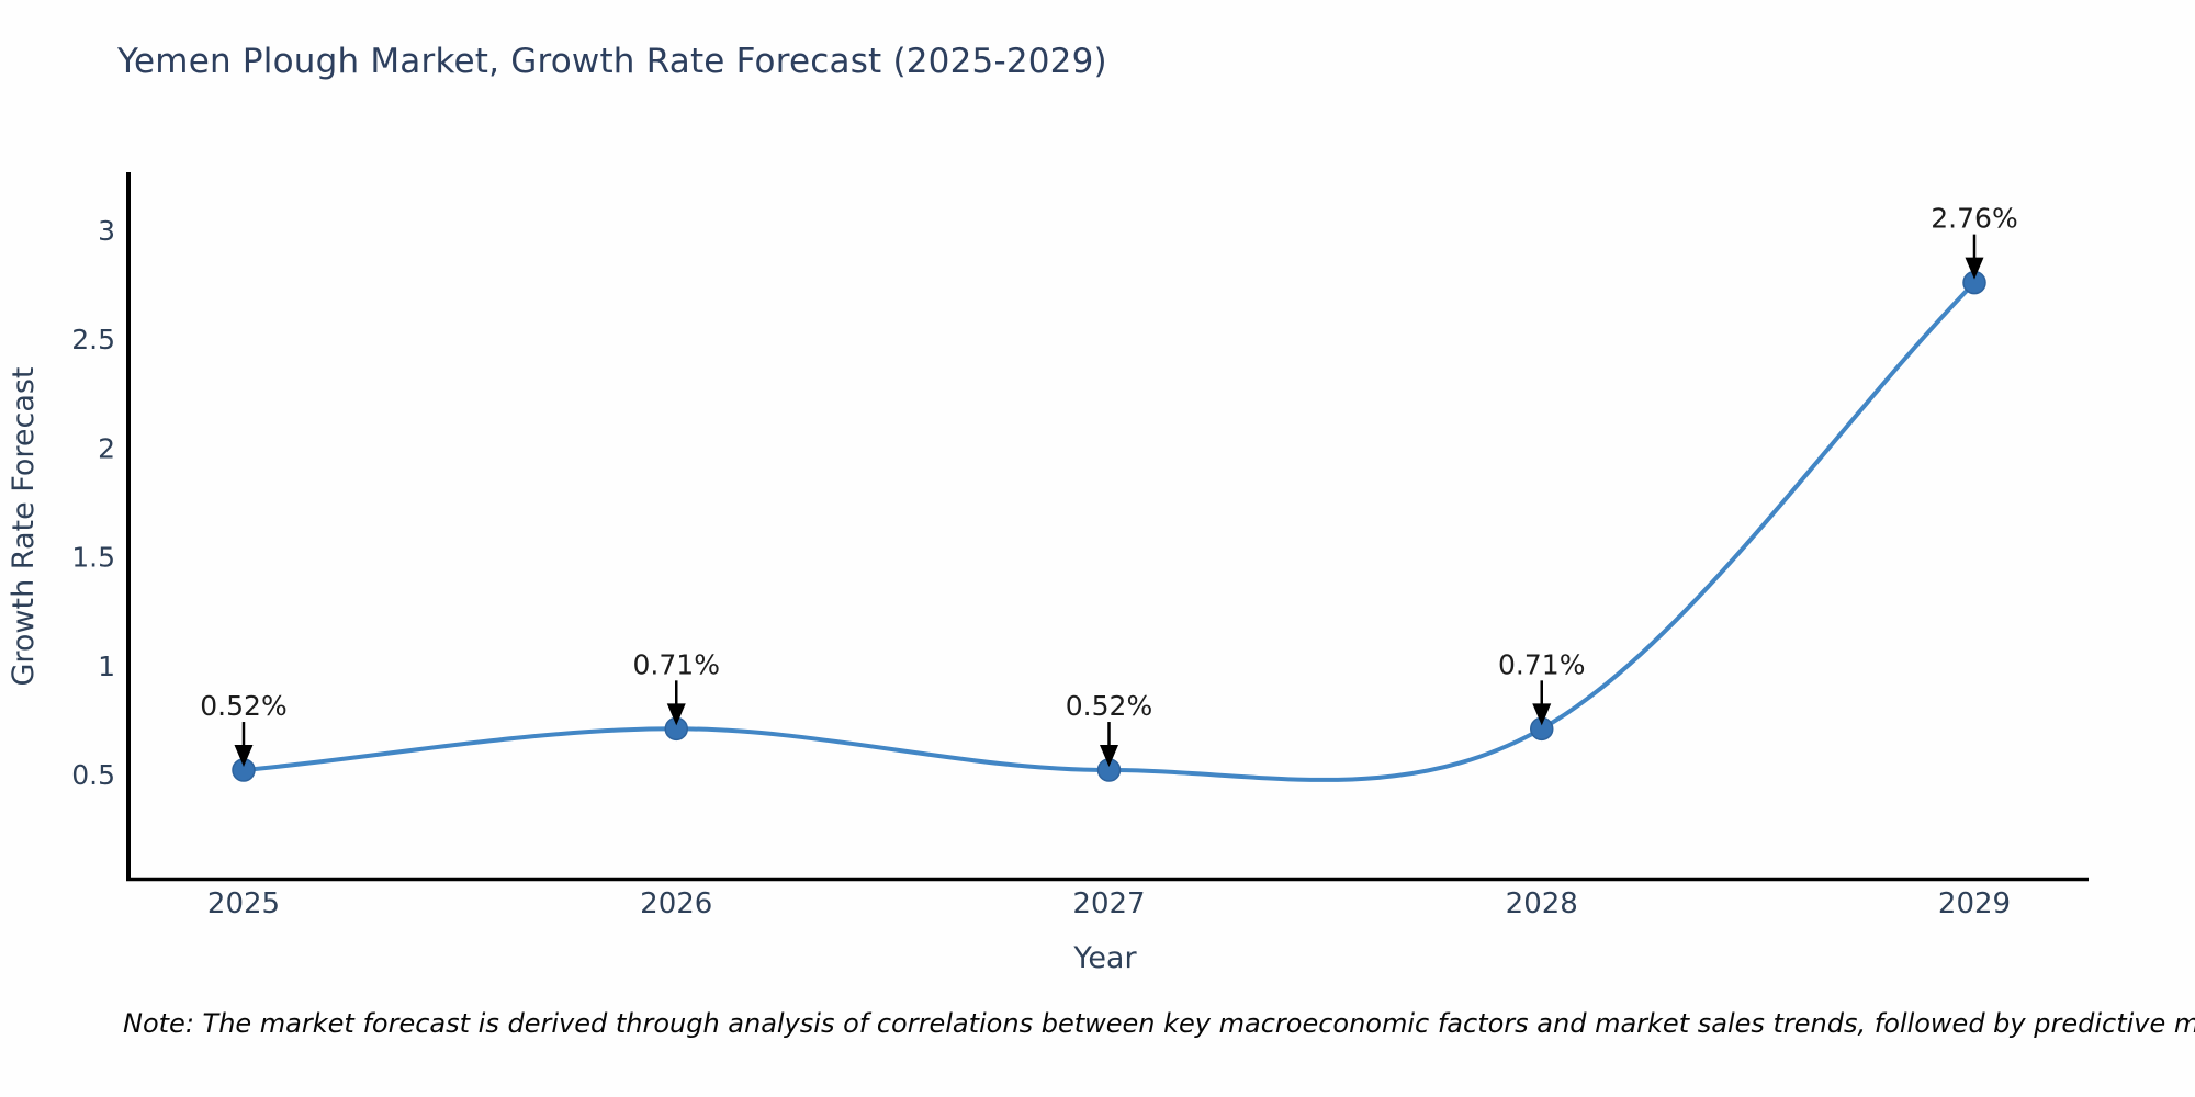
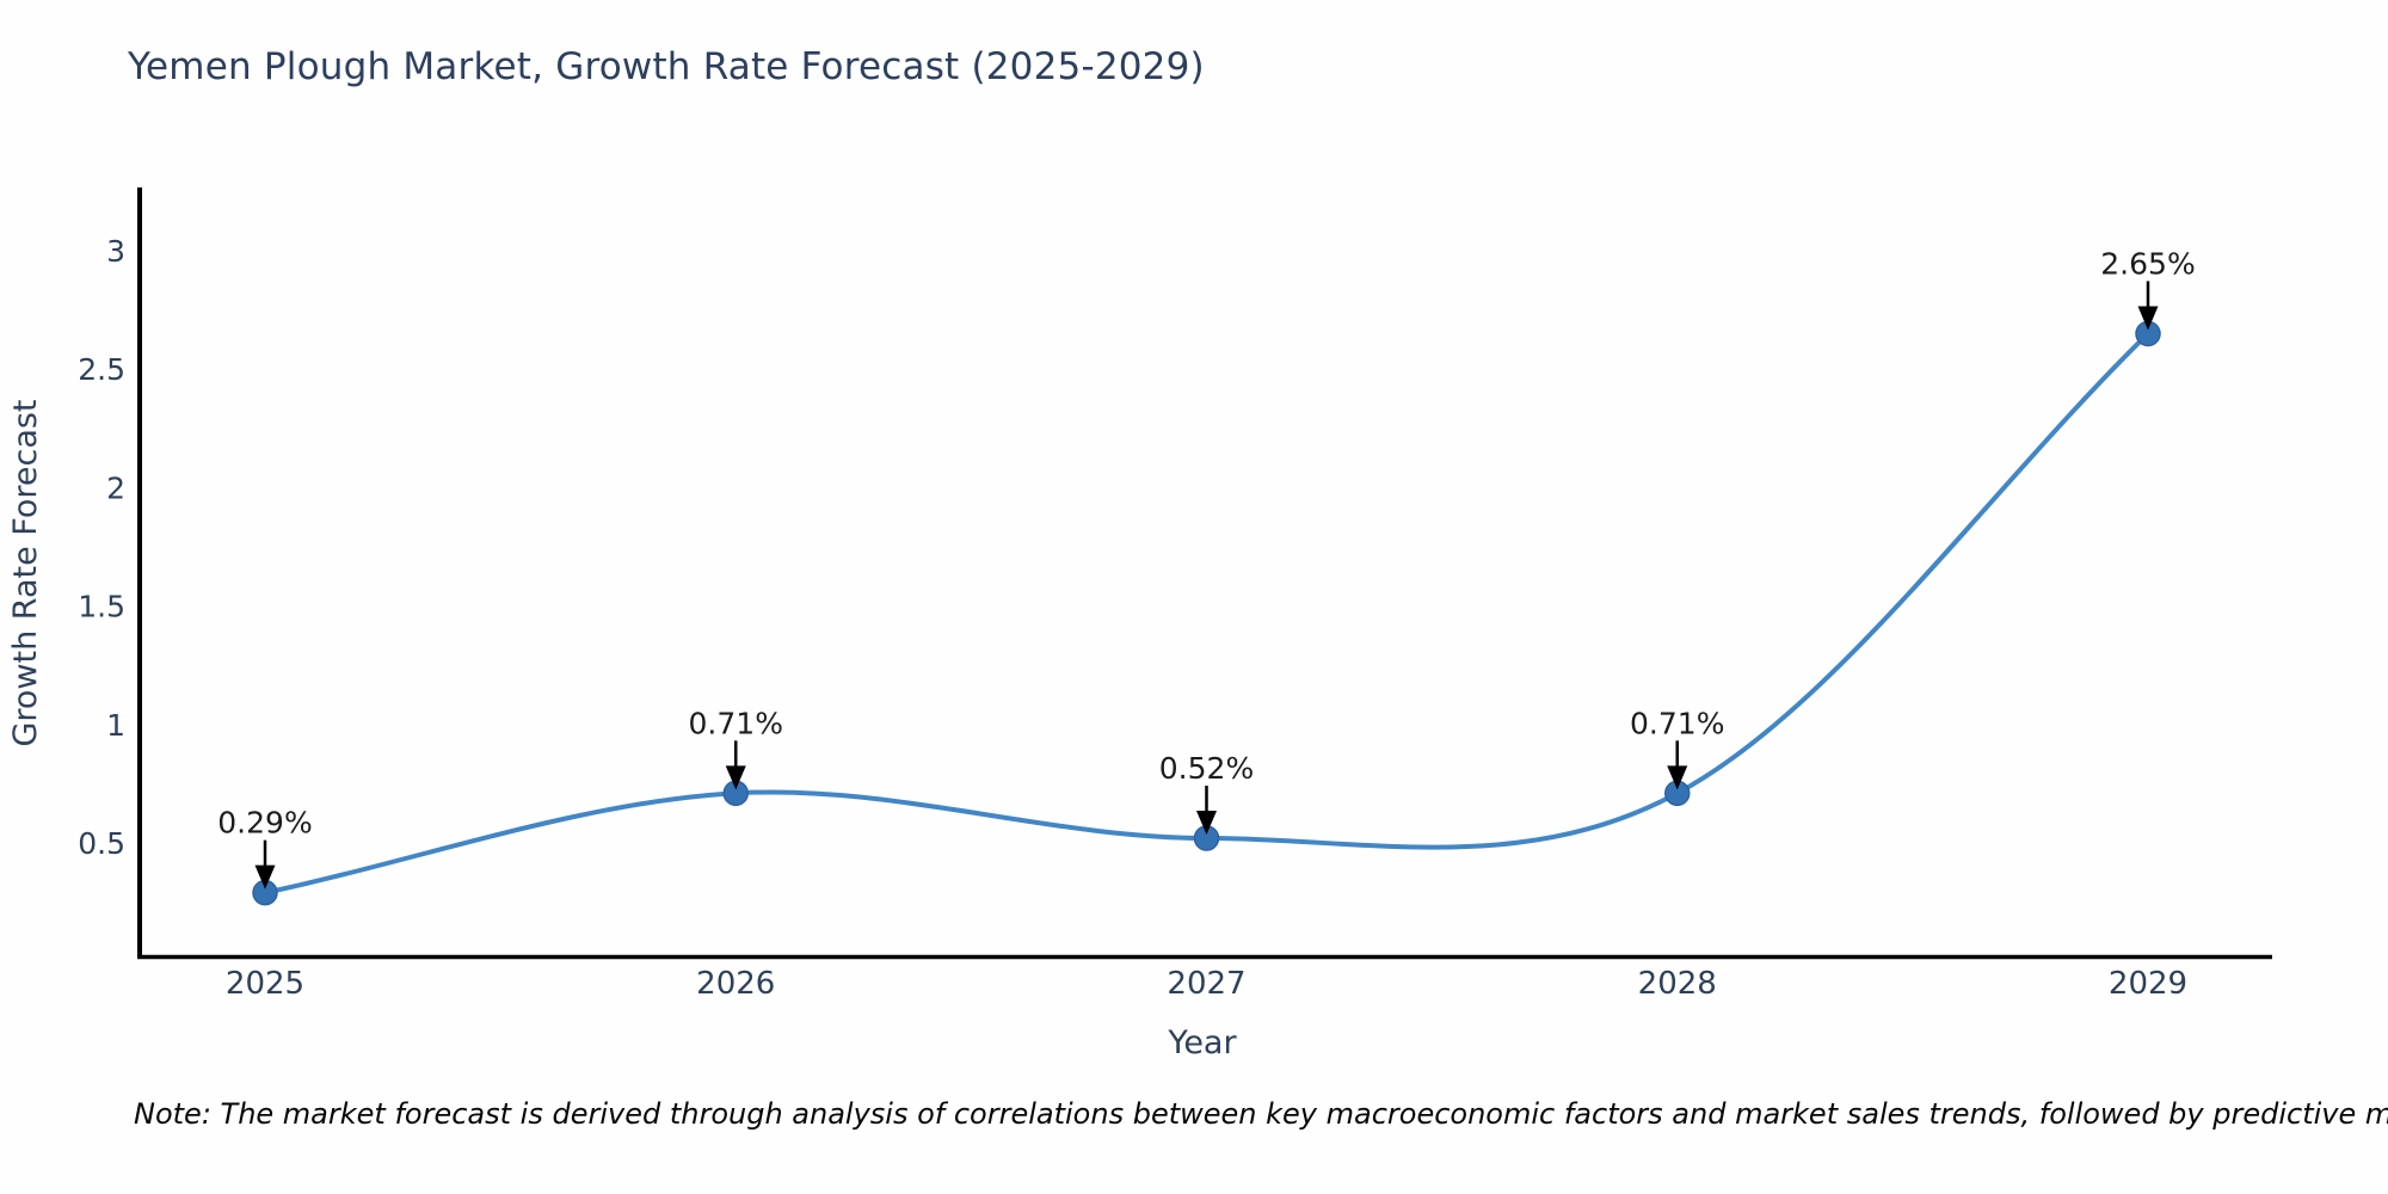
2025: 0.52% -> 0.29%
2029: 2.76% -> 2.65%
